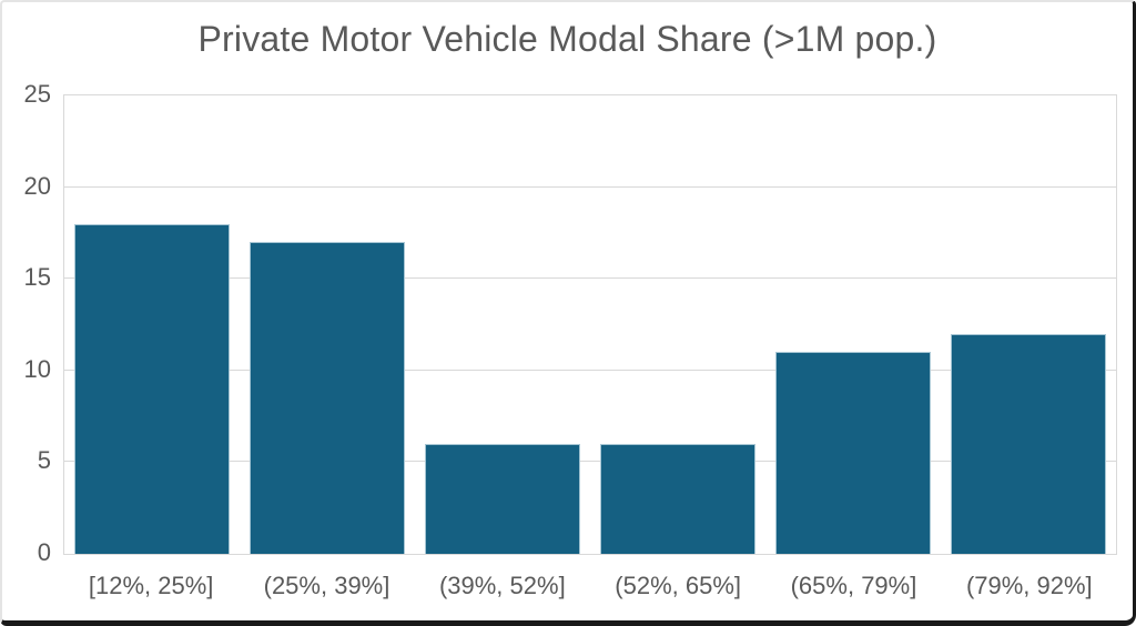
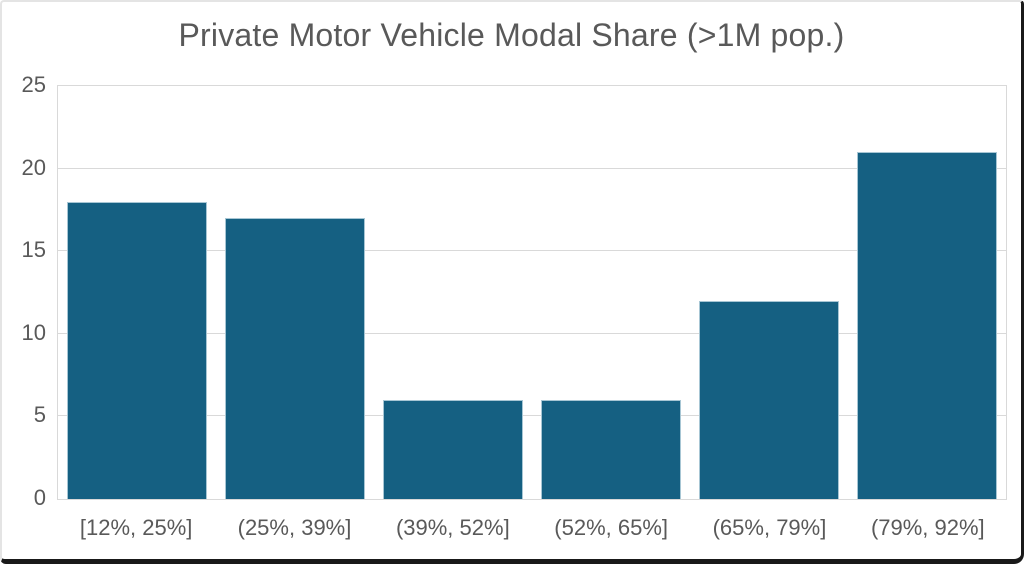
(65%, 79%]: 11 -> 12
(79%, 92%]: 12 -> 21
